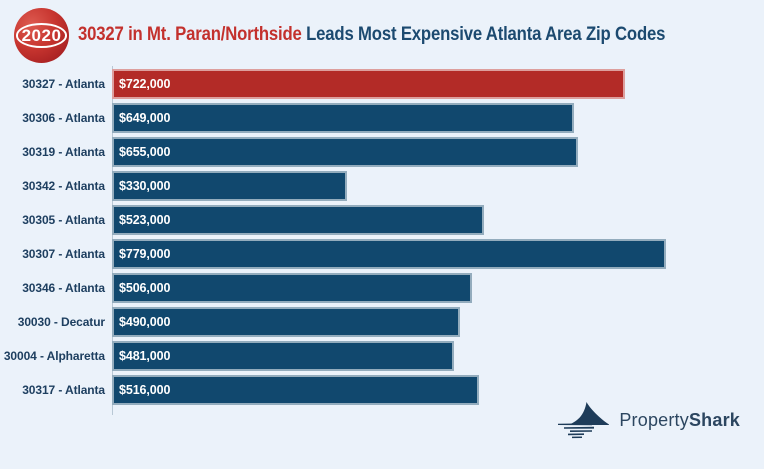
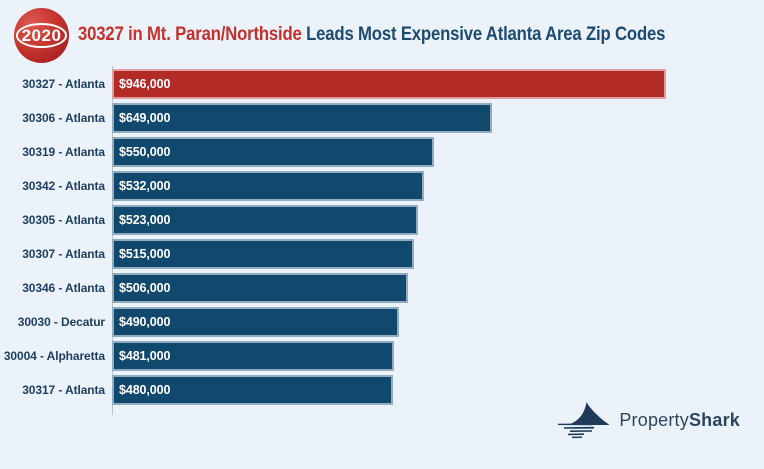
30327 - Atlanta: $722,000 -> $946,000
30319 - Atlanta: $655,000 -> $550,000
30342 - Atlanta: $330,000 -> $532,000
30307 - Atlanta: $779,000 -> $515,000
30317 - Atlanta: $516,000 -> $480,000
